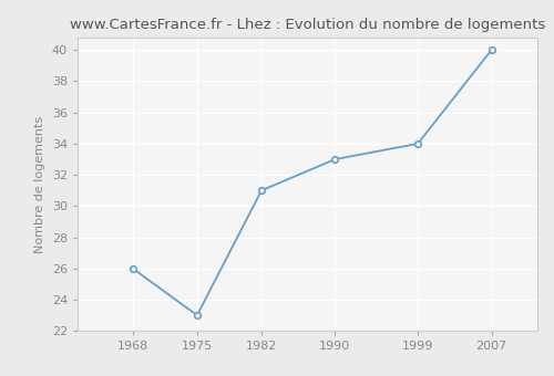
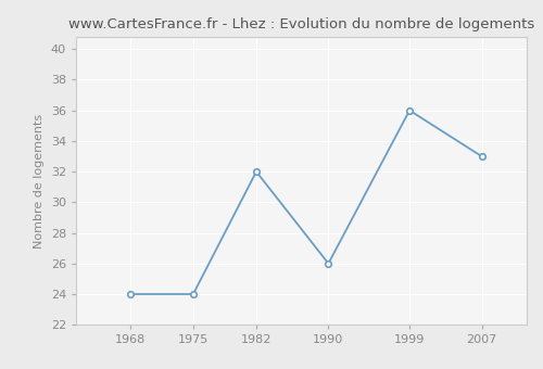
1968: 26 -> 24
1975: 23 -> 24
1982: 31 -> 32
1990: 33 -> 26
1999: 34 -> 36
2007: 40 -> 33
